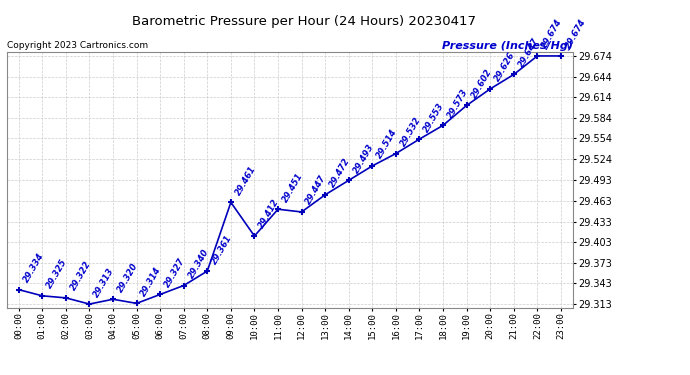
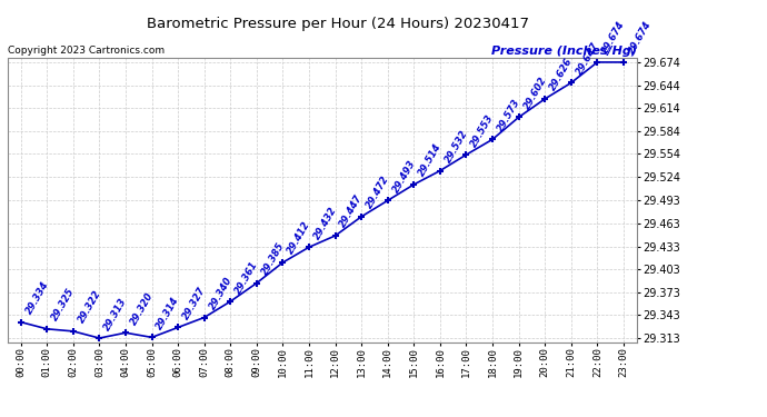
09:00: 29.461 -> 29.385
11:00: 29.451 -> 29.432
